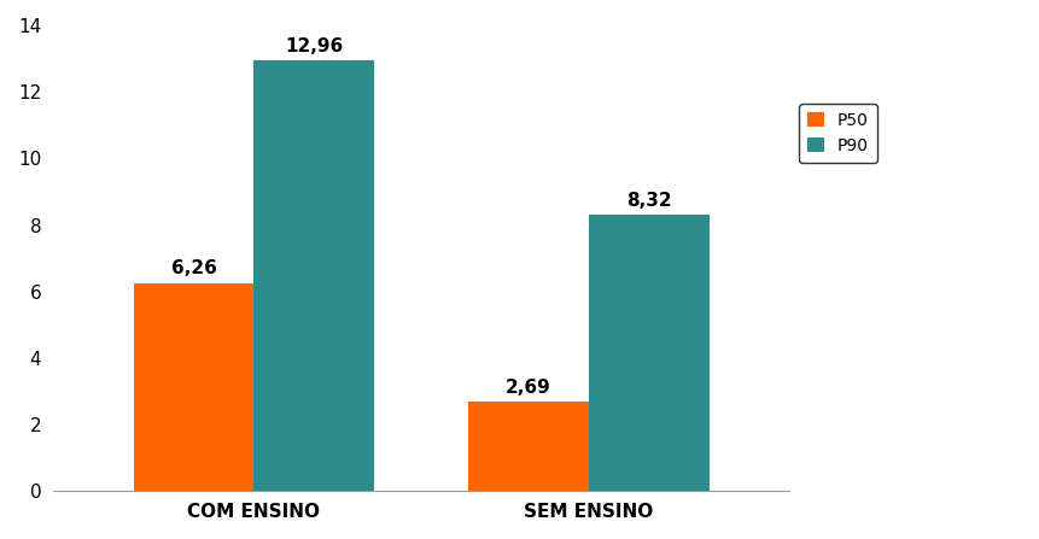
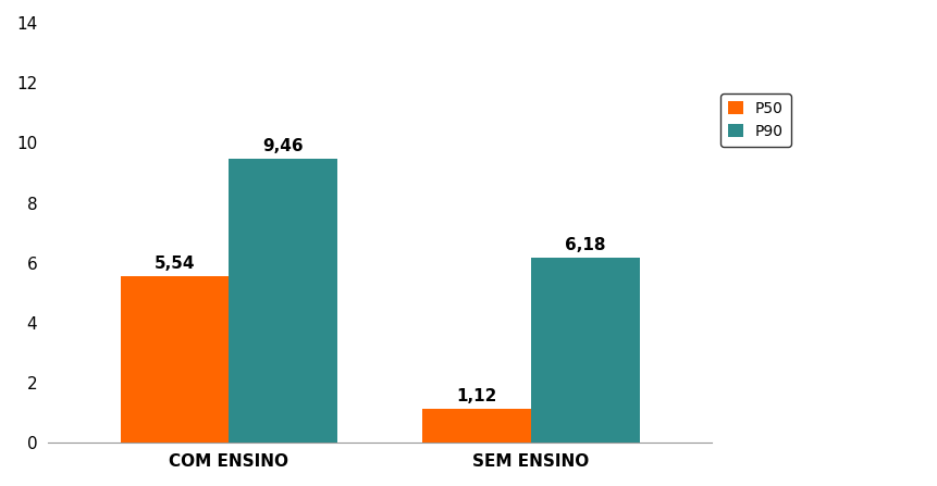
P50/COM ENSINO: 6,26 -> 5,54
P90/COM ENSINO: 12,96 -> 9,46
P50/SEM ENSINO: 2,69 -> 1,12
P90/SEM ENSINO: 8,32 -> 6,18
